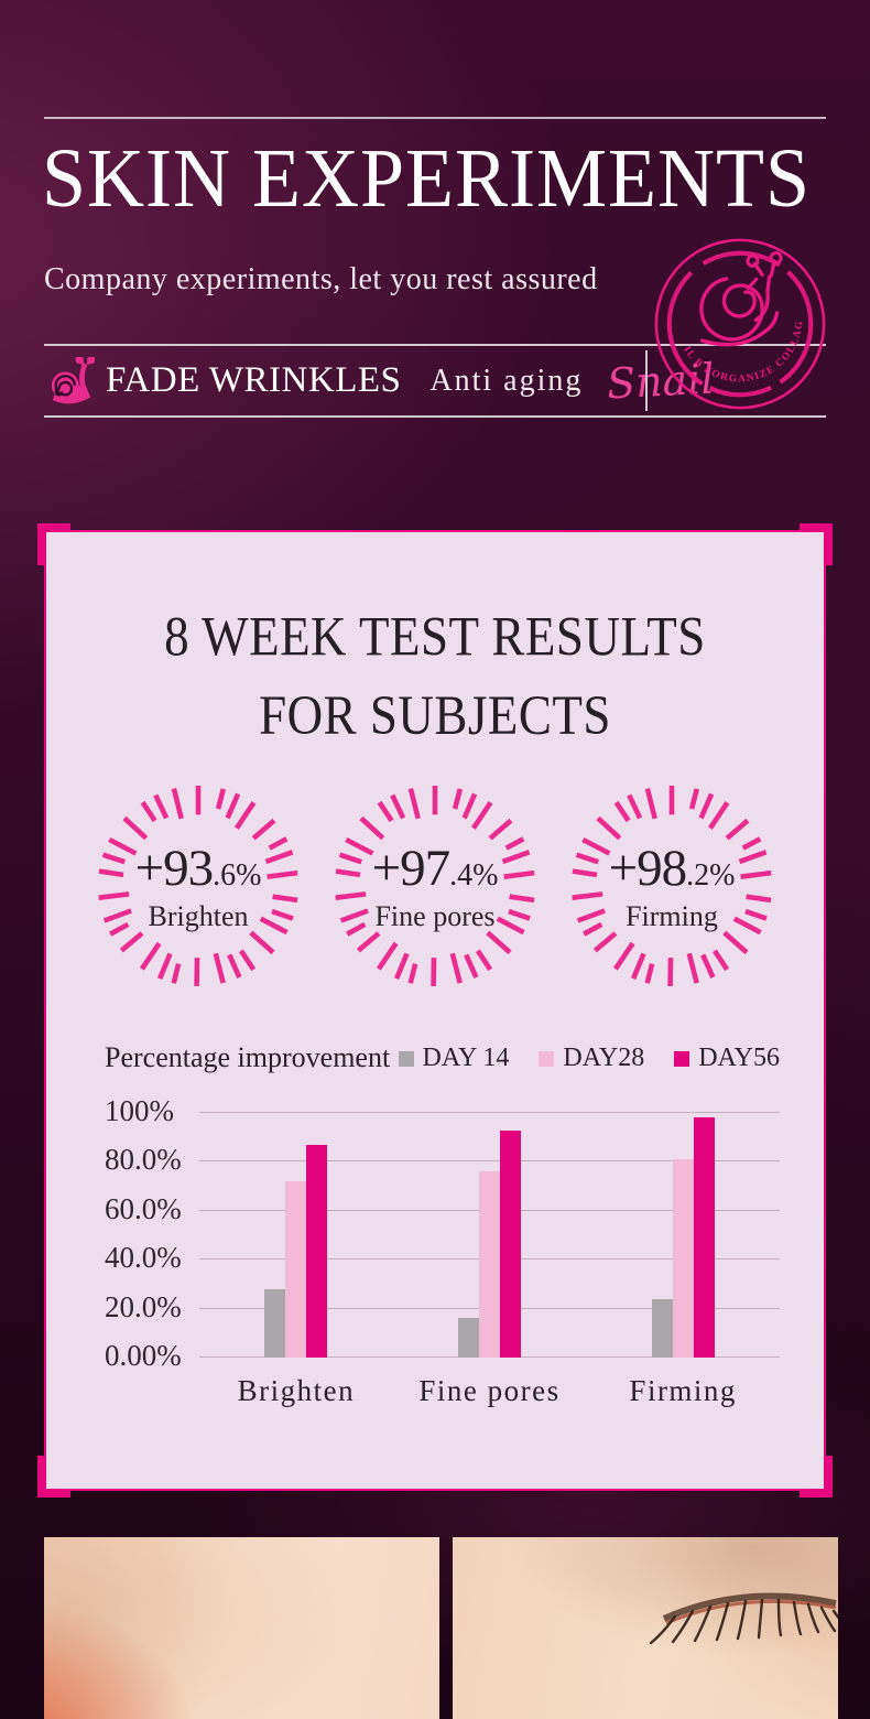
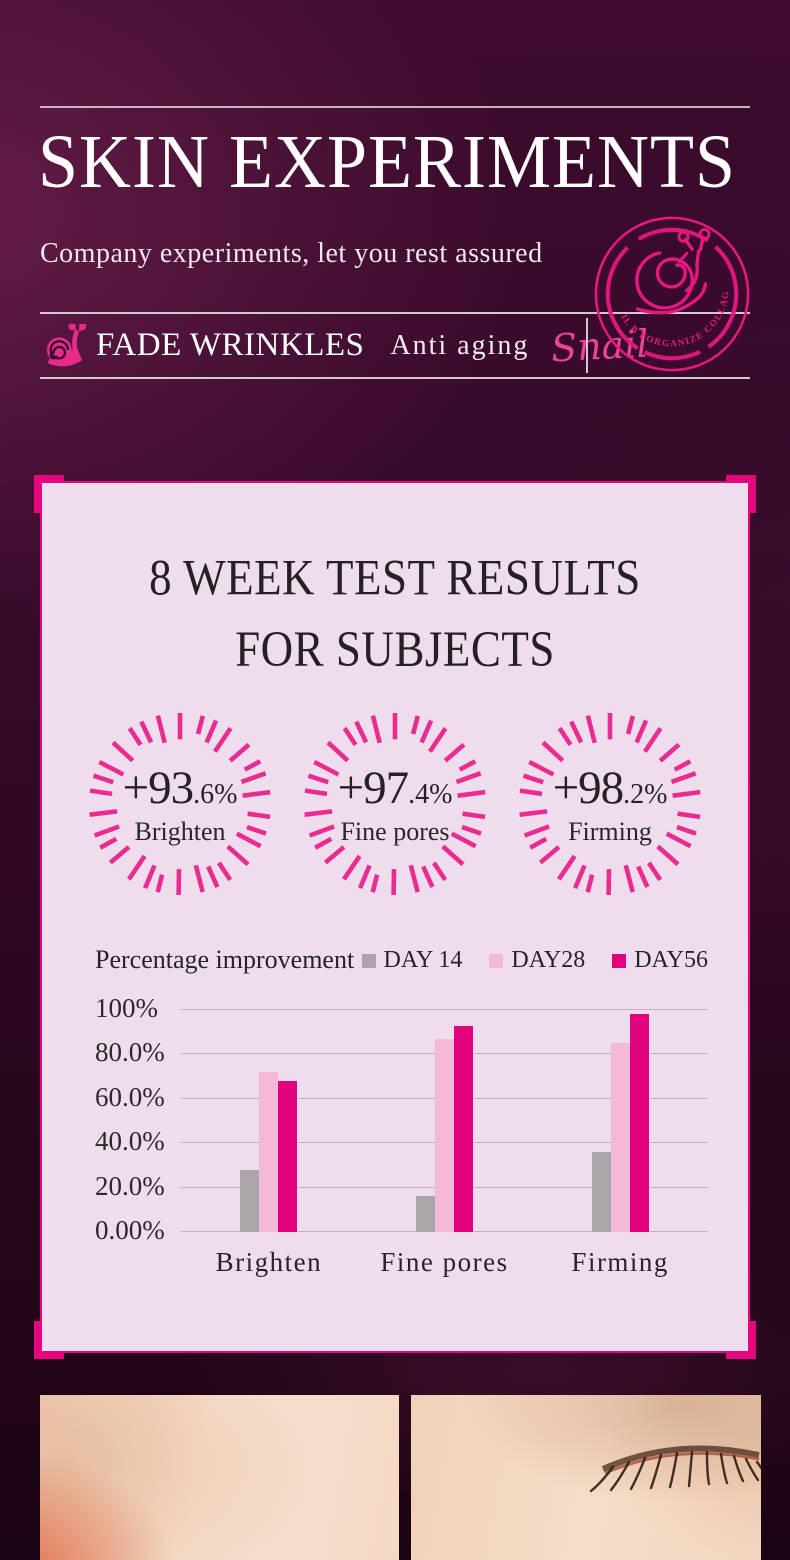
DAY56/Brighten: 87% -> 68%
DAY28/Fine pores: 76% -> 87%
DAY 14/Firming: 24% -> 36%
DAY28/Firming: 81% -> 85%
